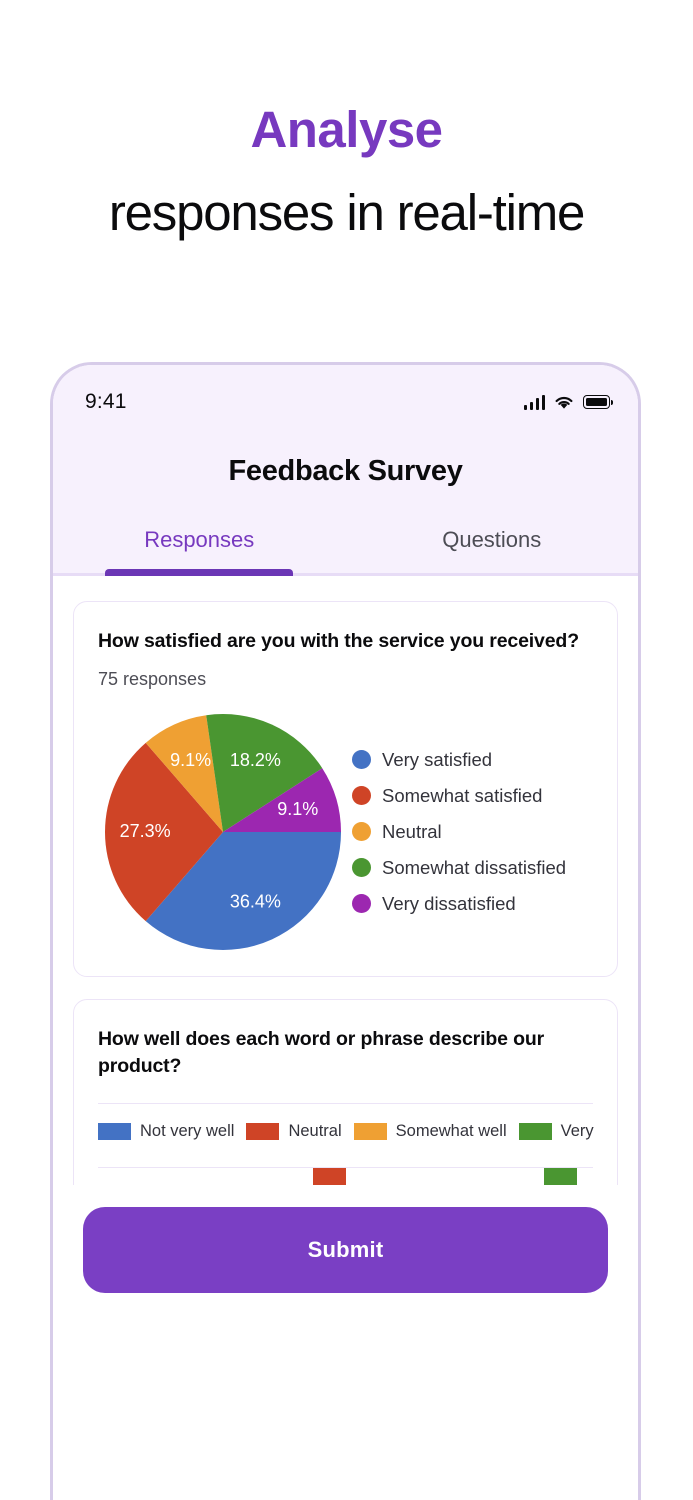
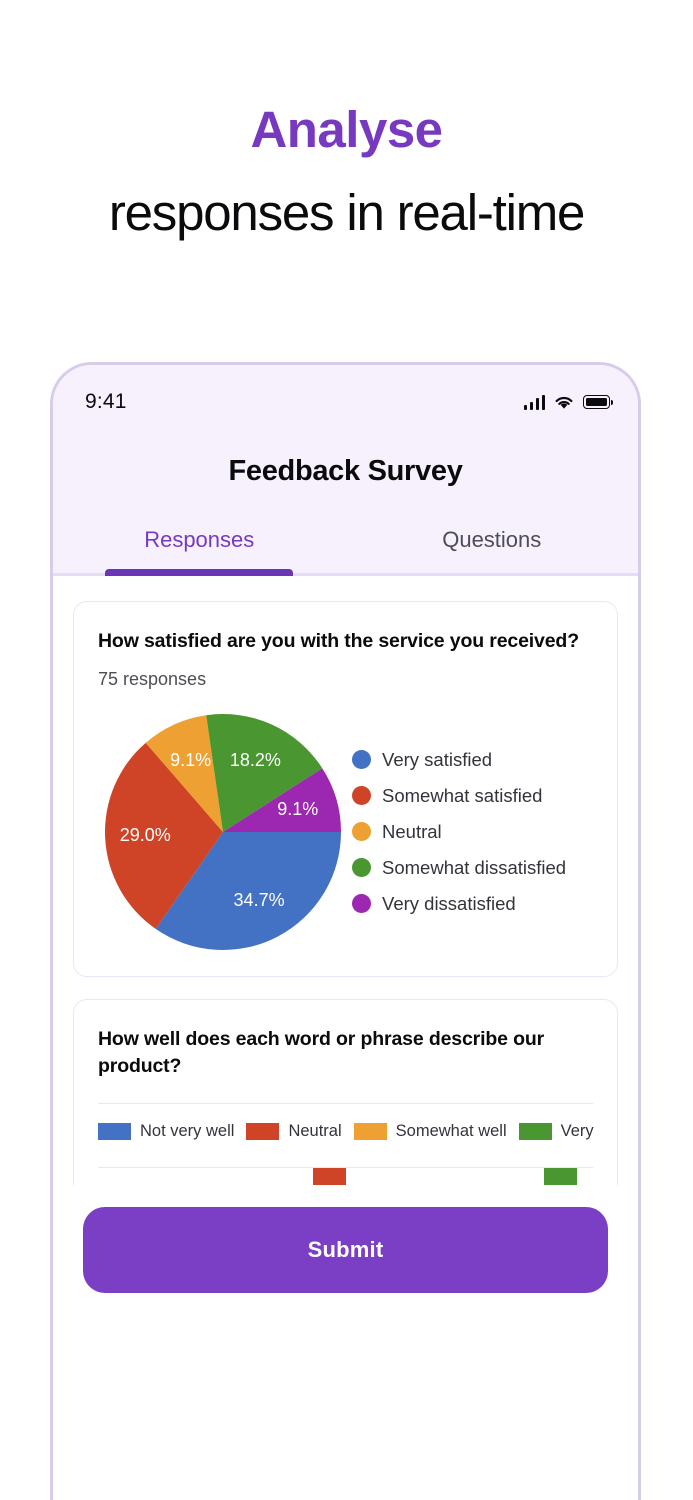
How satisfied are you with the service you received?/Very satisfied: 36.4% -> 34.7%
How satisfied are you with the service you received?/Somewhat satisfied: 27.3% -> 29.0%
